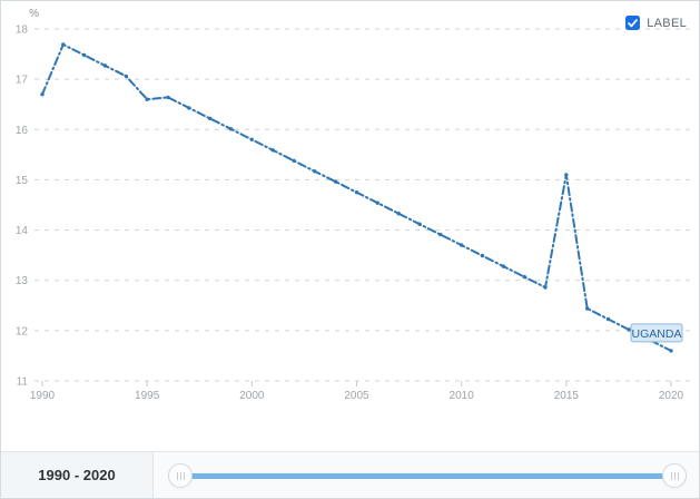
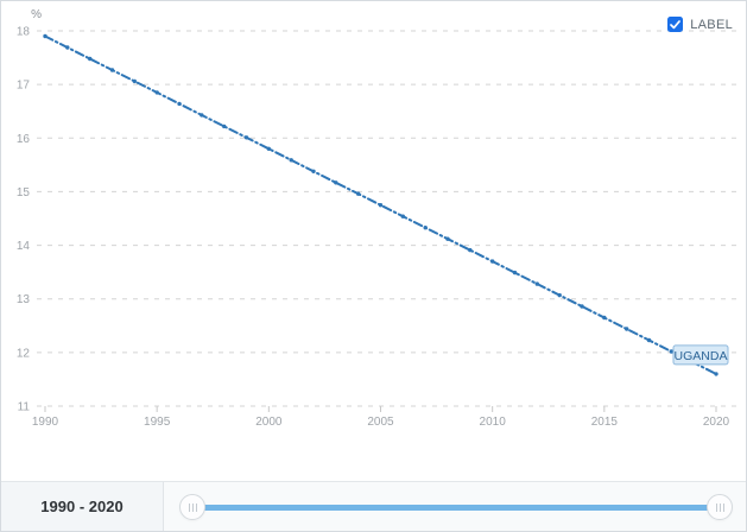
1990: 16.7 -> 17.9
1995: 16.6 -> 16.9
2015: 15.1 -> 12.7
